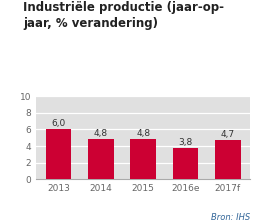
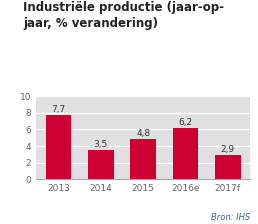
2013: 6,0 -> 7,7
2014: 4,8 -> 3,5
2016e: 3,8 -> 6,2
2017f: 4,7 -> 2,9
